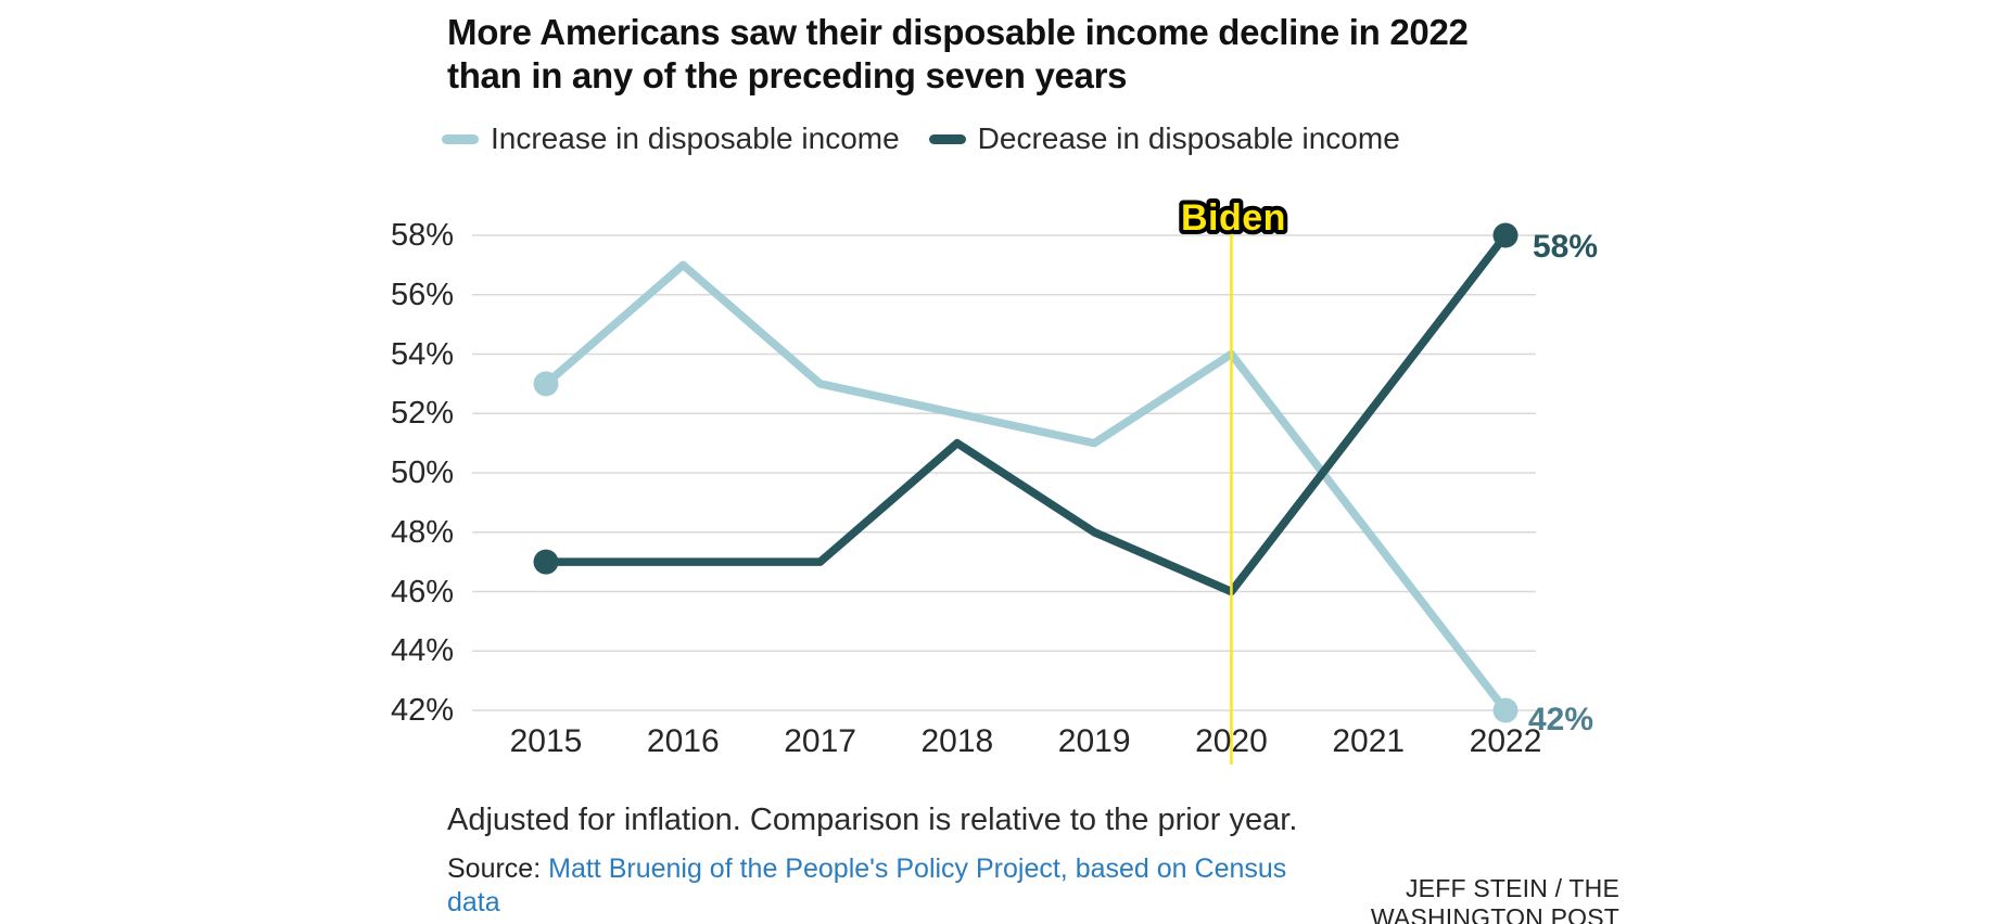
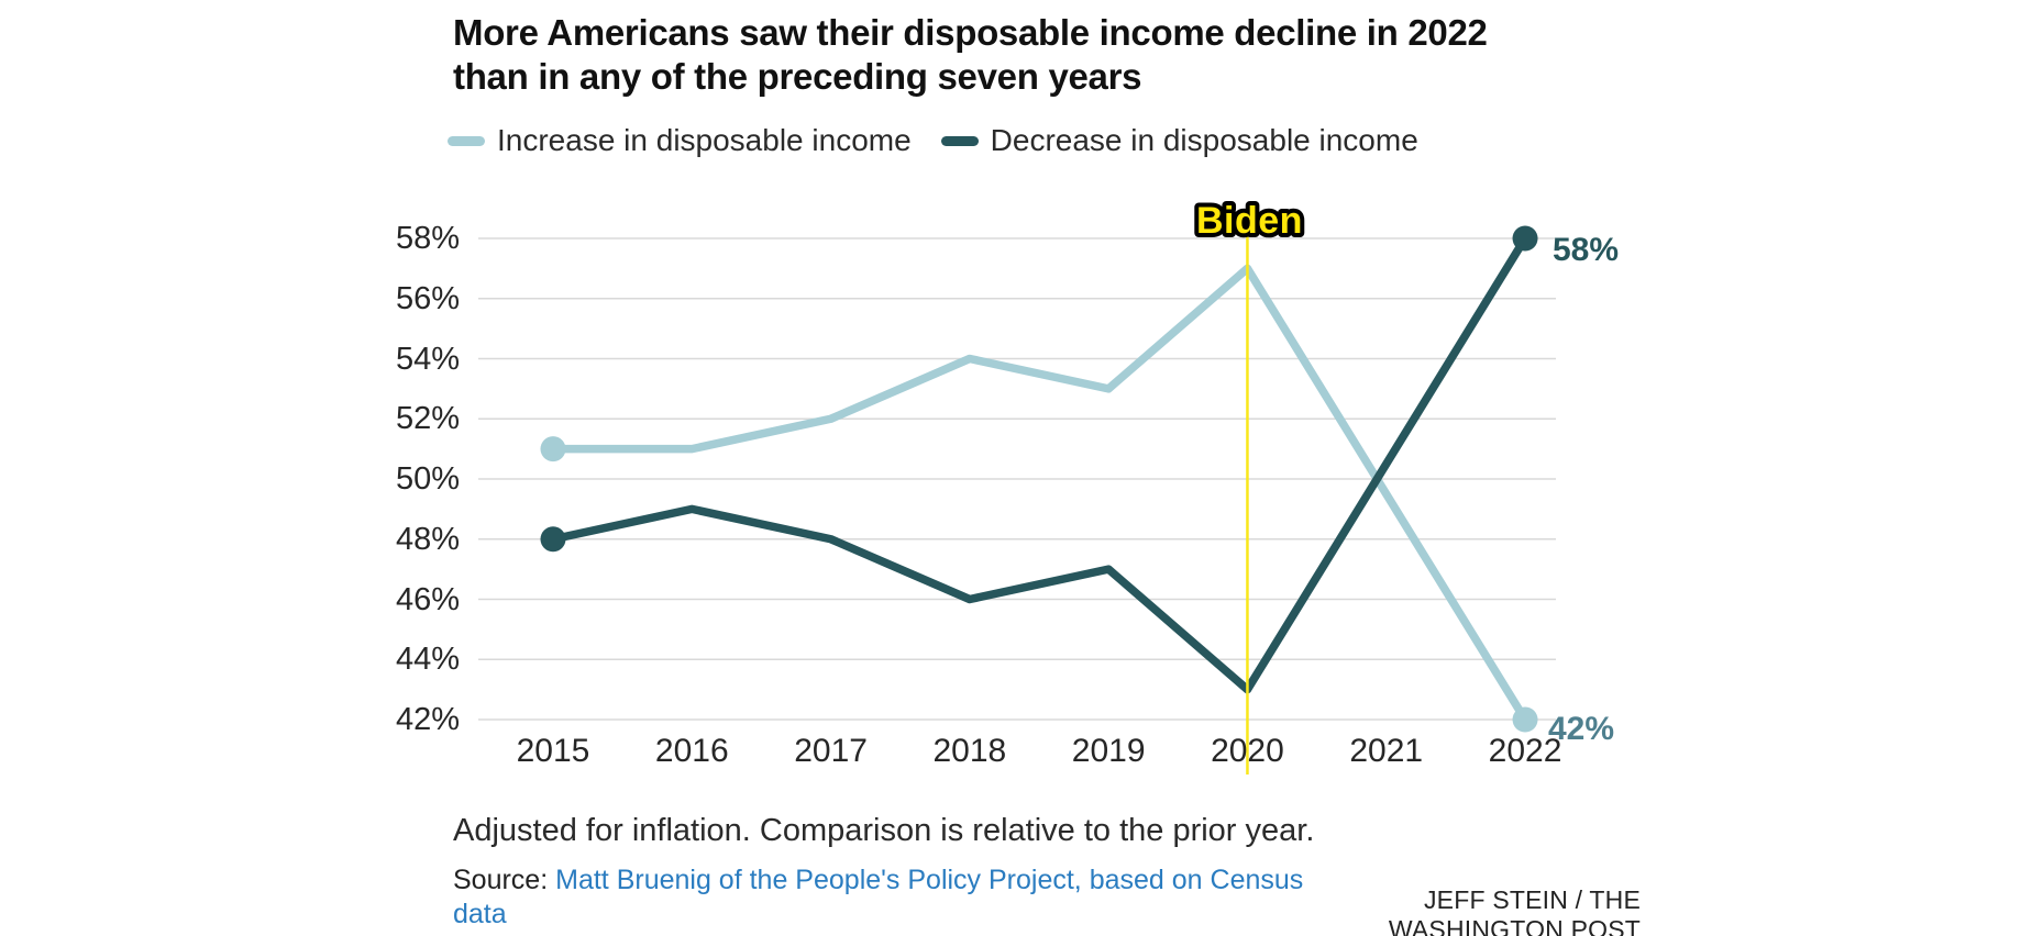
Increase in disposable income/2015: 53% -> 51%
Decrease in disposable income/2015: 47% -> 48%
Increase in disposable income/2016: 57% -> 51%
Decrease in disposable income/2016: 47% -> 49%
Increase in disposable income/2017: 53% -> 52%
Decrease in disposable income/2017: 47% -> 48%
Increase in disposable income/2018: 52% -> 54%
Decrease in disposable income/2018: 51% -> 46%
Increase in disposable income/2019: 51% -> 53%
Decrease in disposable income/2019: 48% -> 47%
Increase in disposable income/2020: 54% -> 57%
Decrease in disposable income/2020: 46% -> 43%
